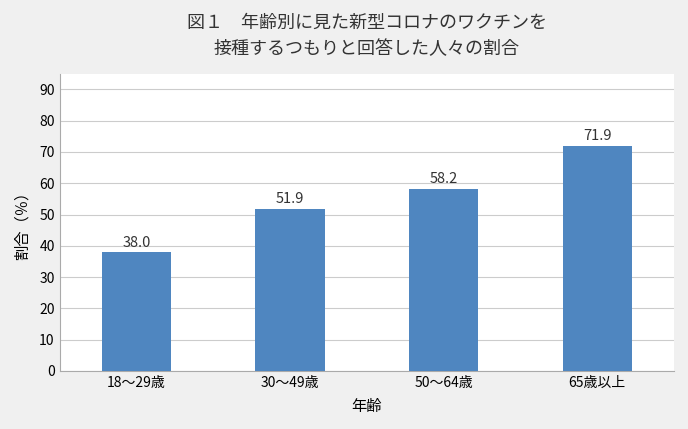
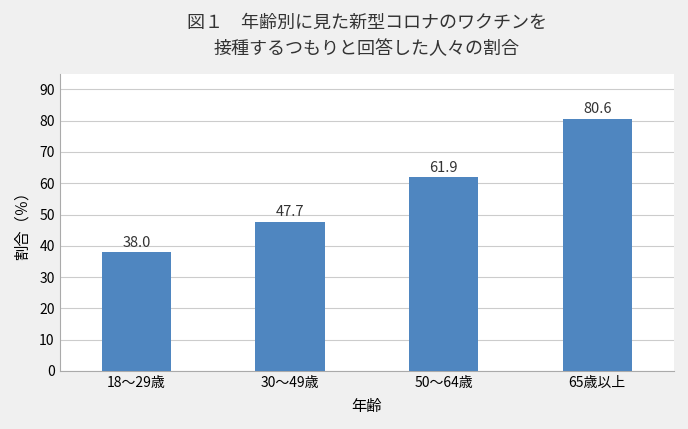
30～49歳: 51.9 -> 47.7
50～64歳: 58.2 -> 61.9
65歳以上: 71.9 -> 80.6
